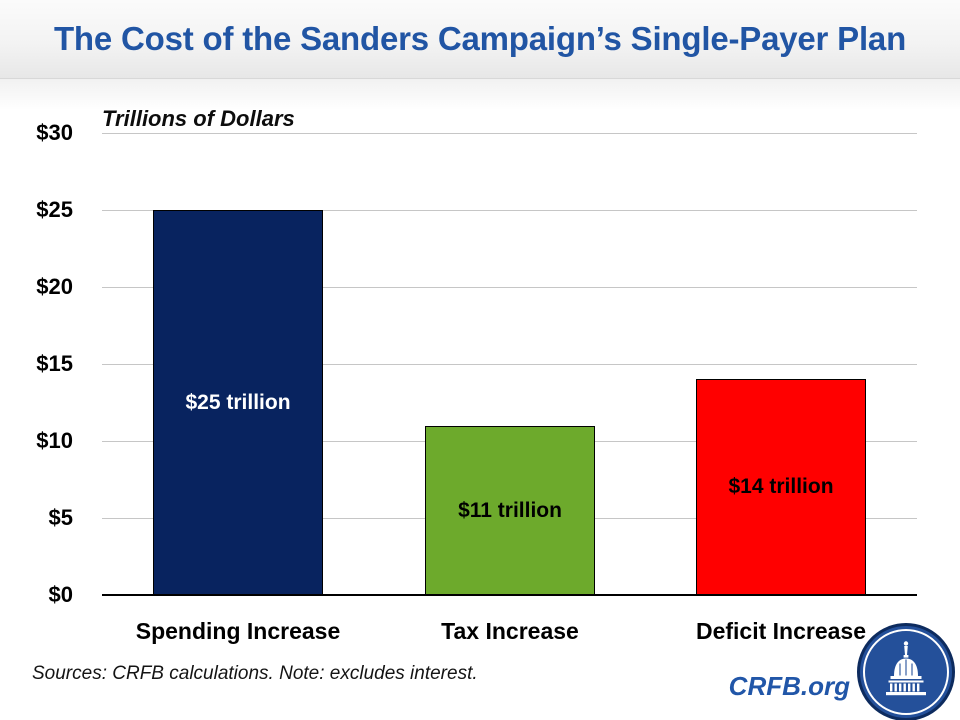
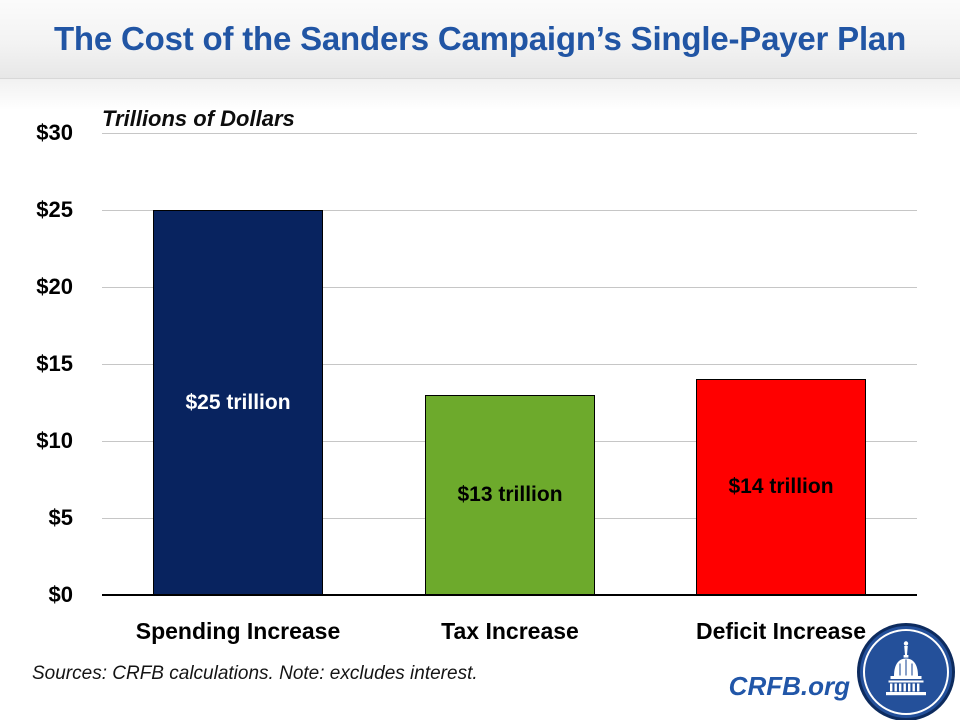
Tax Increase: $11 -> $13
